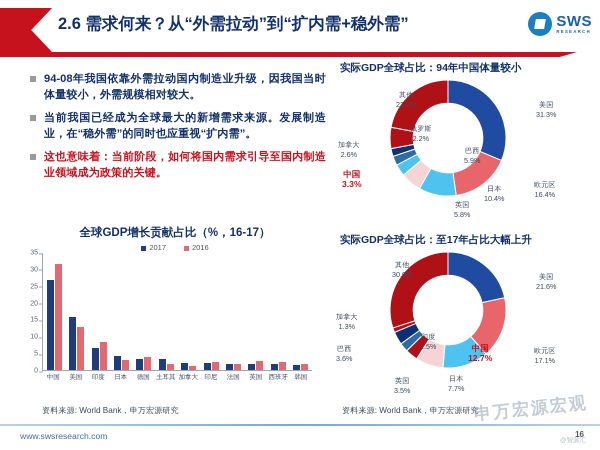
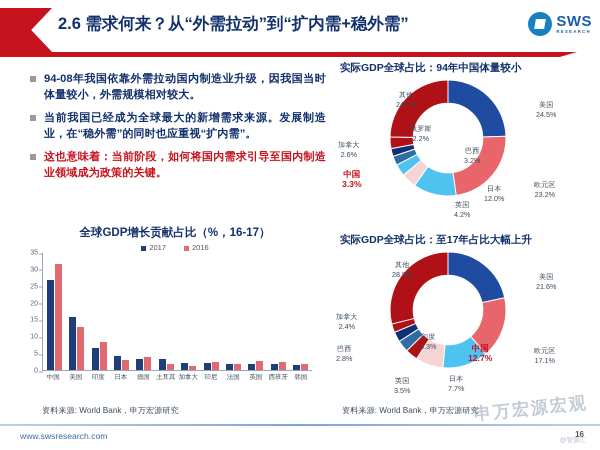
实际GDP全球占比：94年中国体量较小/美国: 31.3% -> 24.5%
实际GDP全球占比：94年中国体量较小/欧元区: 16.4% -> 23.2%
实际GDP全球占比：94年中国体量较小/日本: 10.4% -> 12.0%
实际GDP全球占比：94年中国体量较小/英国: 5.8% -> 4.2%
实际GDP全球占比：94年中国体量较小/巴西: 5.9% -> 3.2%
实际GDP全球占比：94年中国体量较小/其他: 22.0% -> 24.7%
实际GDP全球占比：至17年占比大幅上升/印度: 2.5% -> 3.3%
实际GDP全球占比：至17年占比大幅上升/巴西: 3.6% -> 2.8%
实际GDP全球占比：至17年占比大幅上升/加拿大: 1.3% -> 2.4%
实际GDP全球占比：至17年占比大幅上升/其他: 30.0% -> 28.9%
